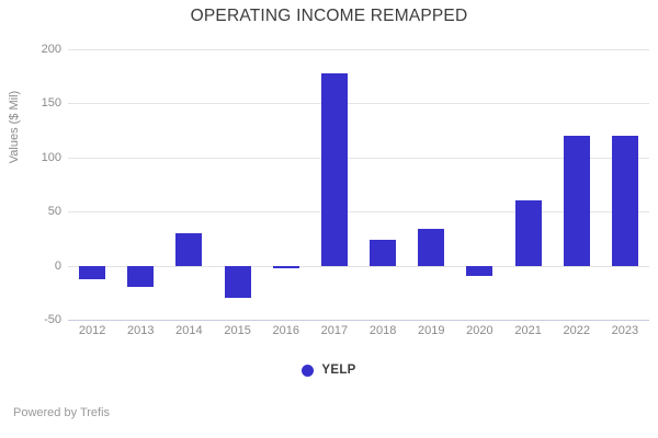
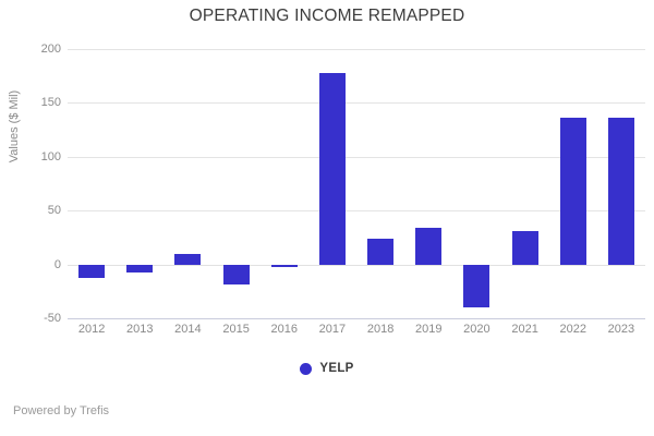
2013: -20 -> -10
2014: 30 -> 10
2015: -30 -> -20
2020: -10 -> -40
2021: 60 -> 30
2022: 120 -> 140
2023: 120 -> 140
